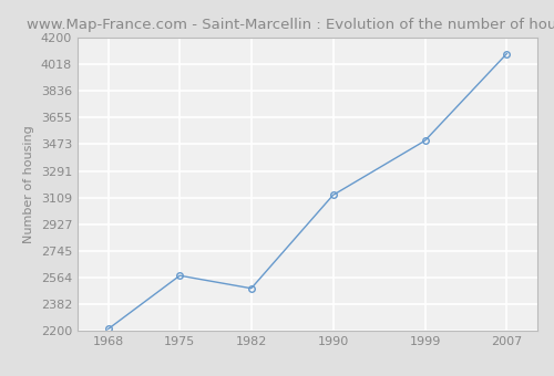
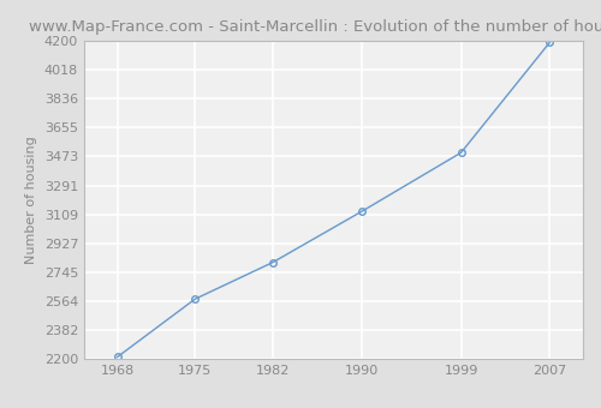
1982: 2490 -> 2810
2007: 4090 -> 4190
